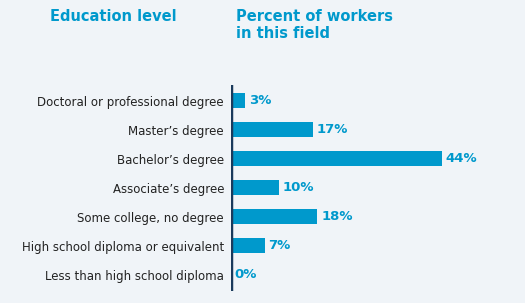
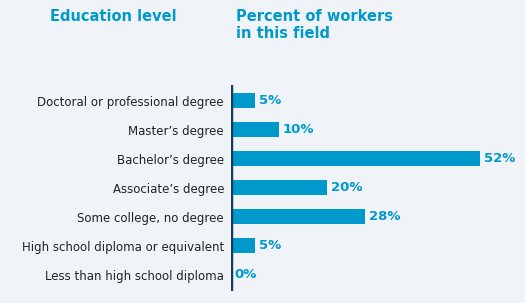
Doctoral or professional degree: 3% -> 5%
Master’s degree: 17% -> 10%
Bachelor’s degree: 44% -> 52%
Associate’s degree: 10% -> 20%
Some college, no degree: 18% -> 28%
High school diploma or equivalent: 7% -> 5%
